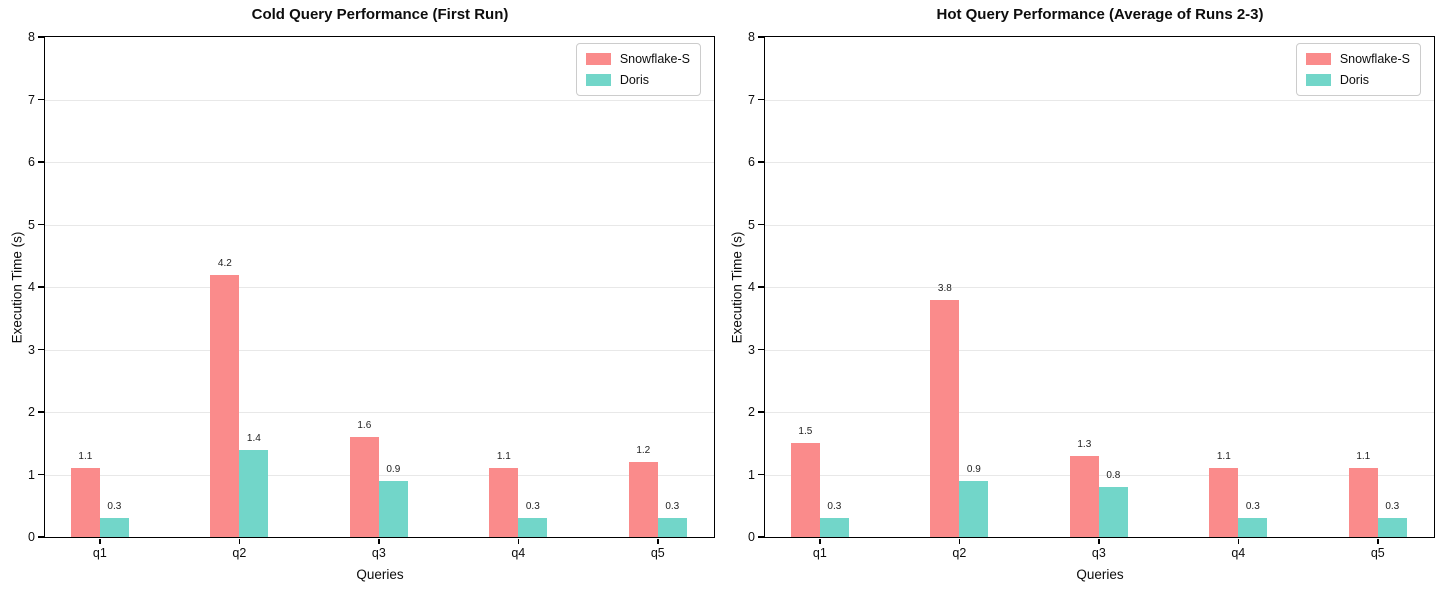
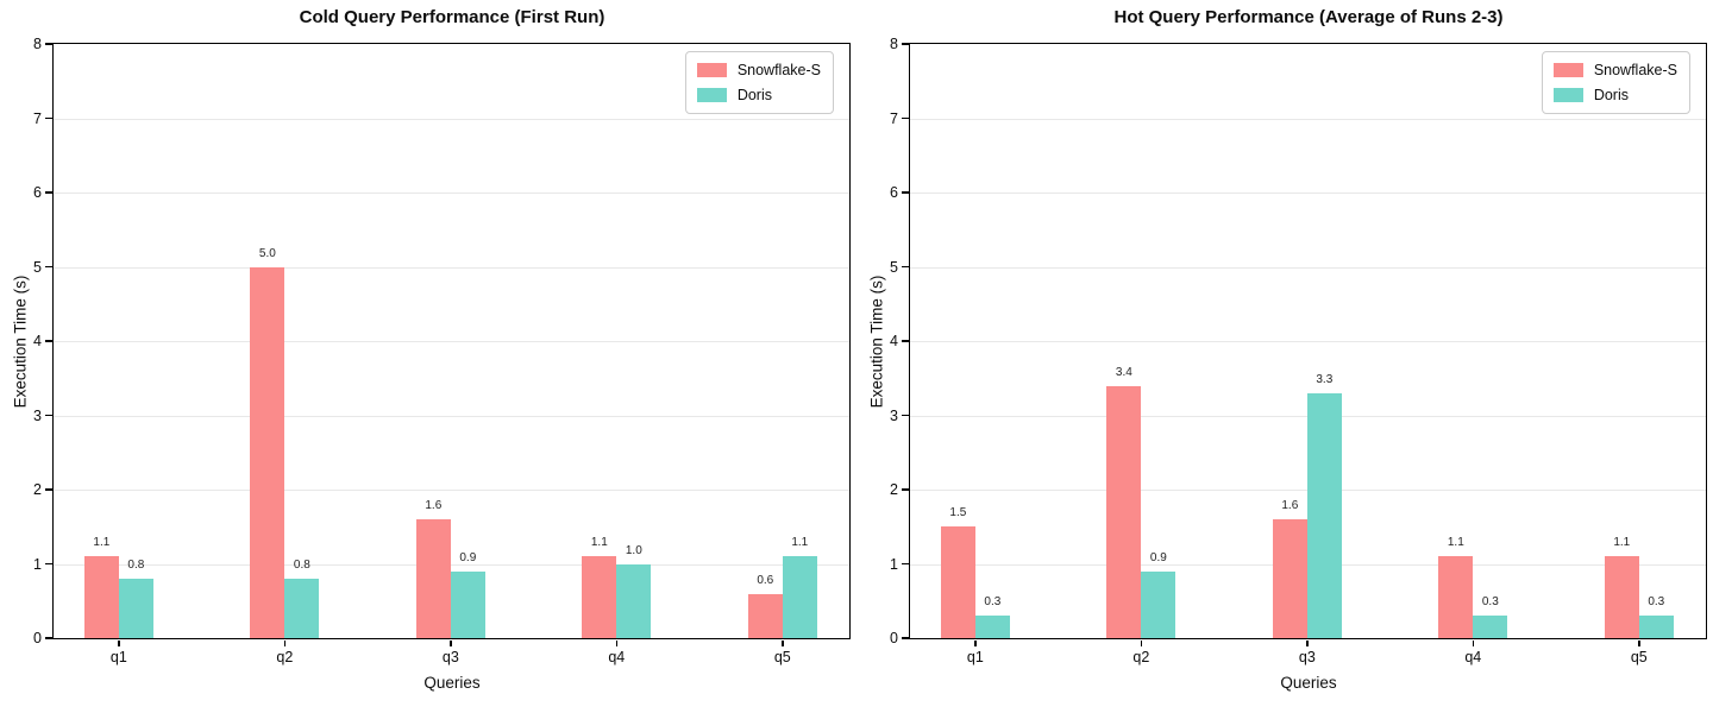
Cold Query Performance (First Run)/Doris/q1: 0.3 -> 0.8
Cold Query Performance (First Run)/Snowflake-S/q2: 4.2 -> 5.0
Cold Query Performance (First Run)/Doris/q2: 1.4 -> 0.8
Cold Query Performance (First Run)/Doris/q4: 0.3 -> 1.0
Cold Query Performance (First Run)/Snowflake-S/q5: 1.2 -> 0.6
Cold Query Performance (First Run)/Doris/q5: 0.3 -> 1.1
Hot Query Performance (Average of Runs 2-3)/Snowflake-S/q2: 3.8 -> 3.4
Hot Query Performance (Average of Runs 2-3)/Snowflake-S/q3: 1.3 -> 1.6
Hot Query Performance (Average of Runs 2-3)/Doris/q3: 0.8 -> 3.3
